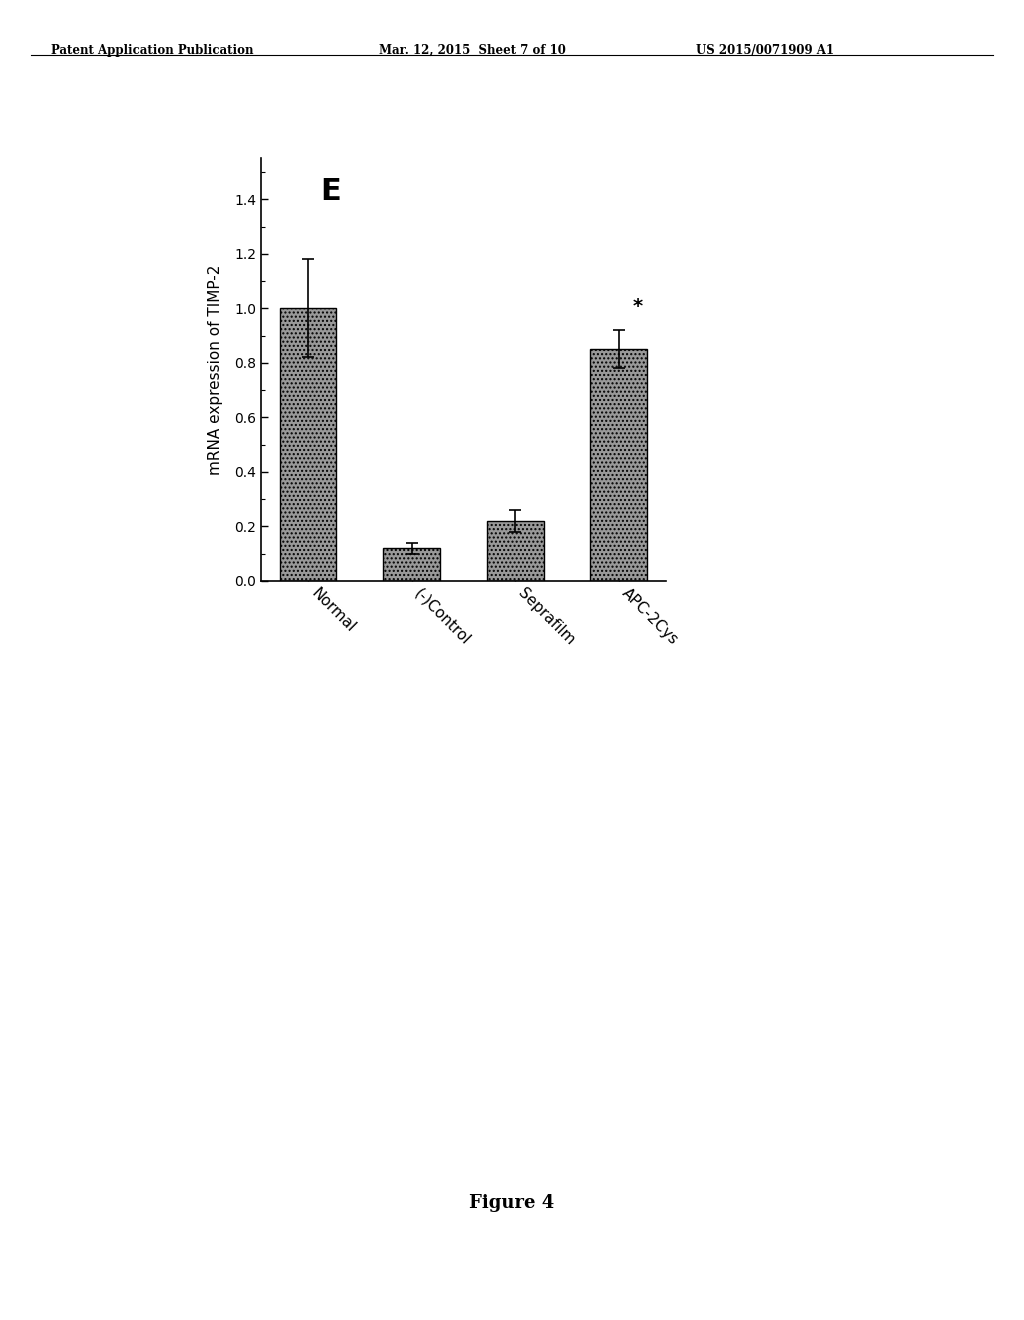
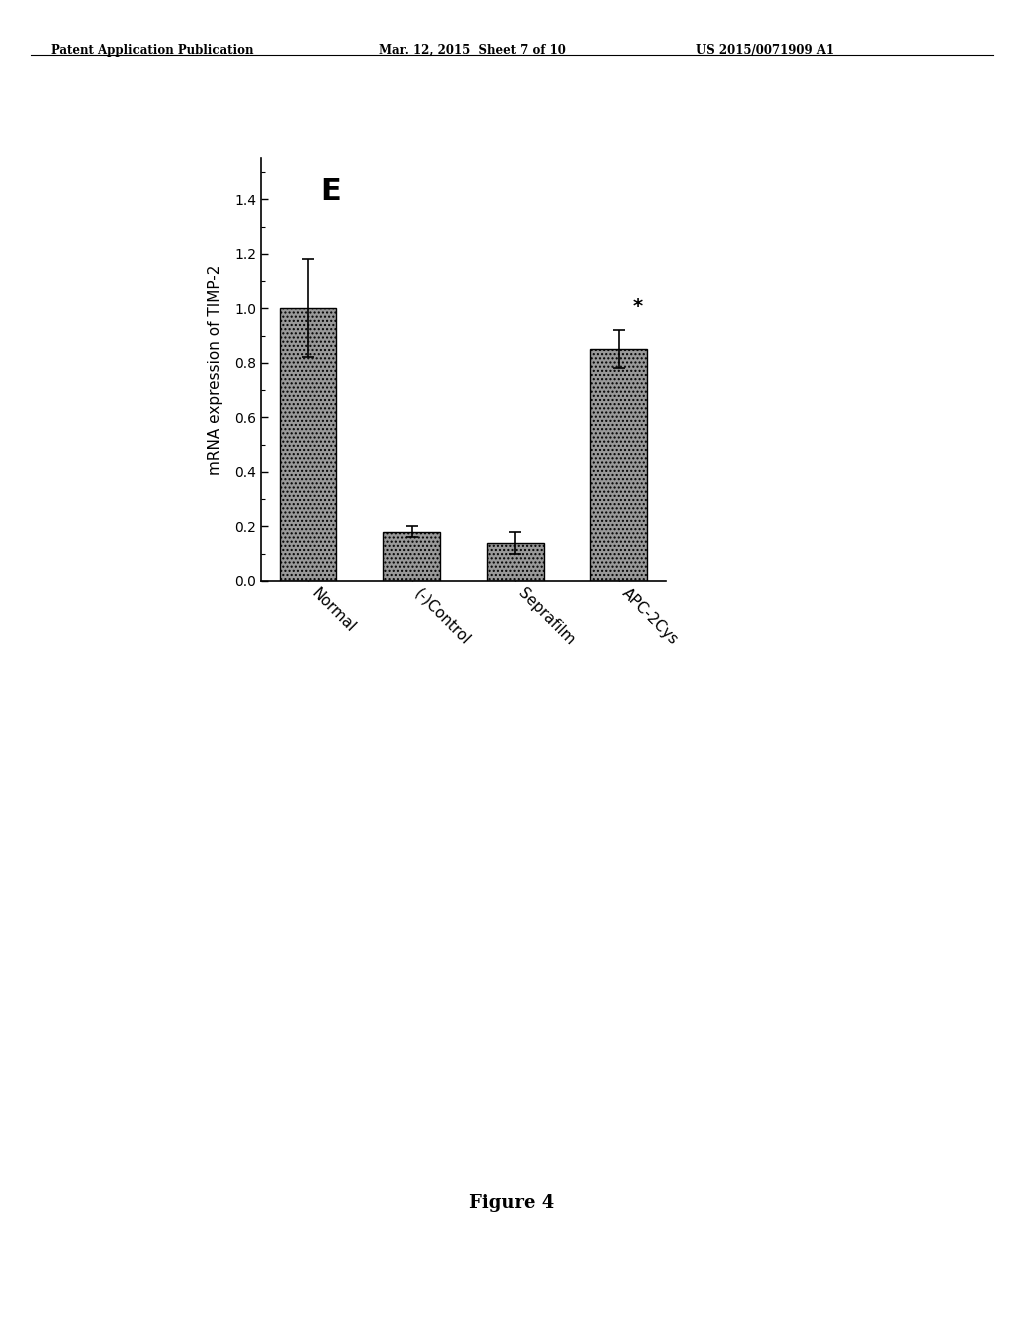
(-)Control: 0.12 -> 0.18
Seprafilm: 0.22 -> 0.14
